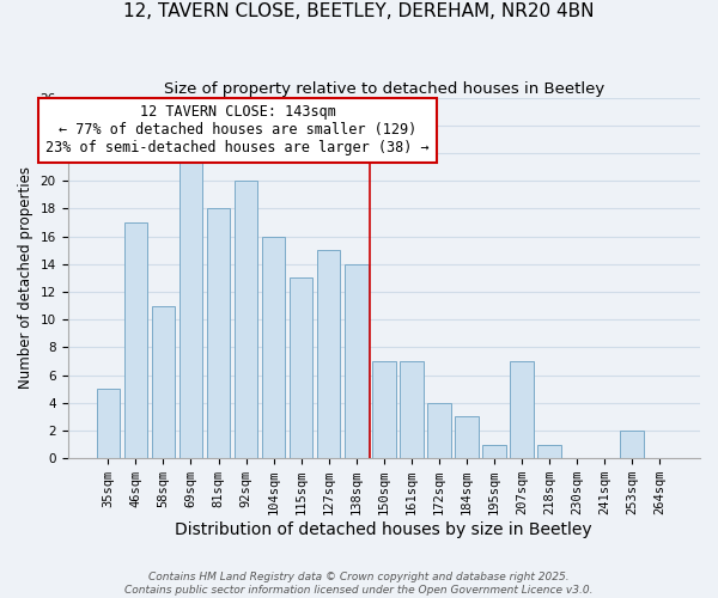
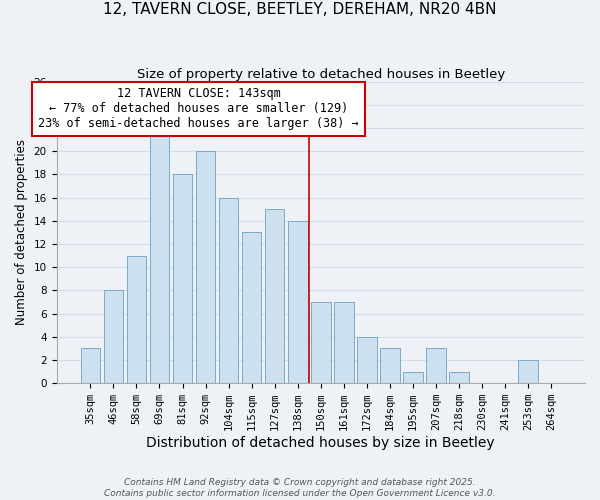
35sqm: 5 -> 3
46sqm: 17 -> 8
207sqm: 7 -> 3
